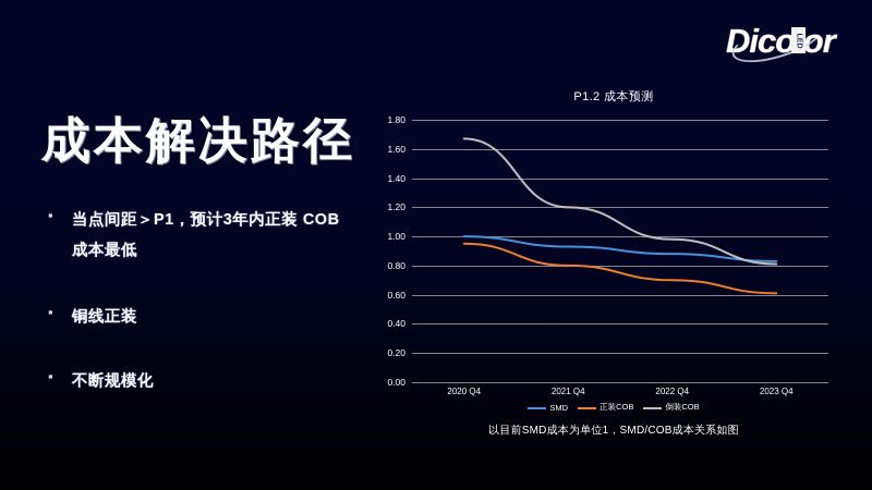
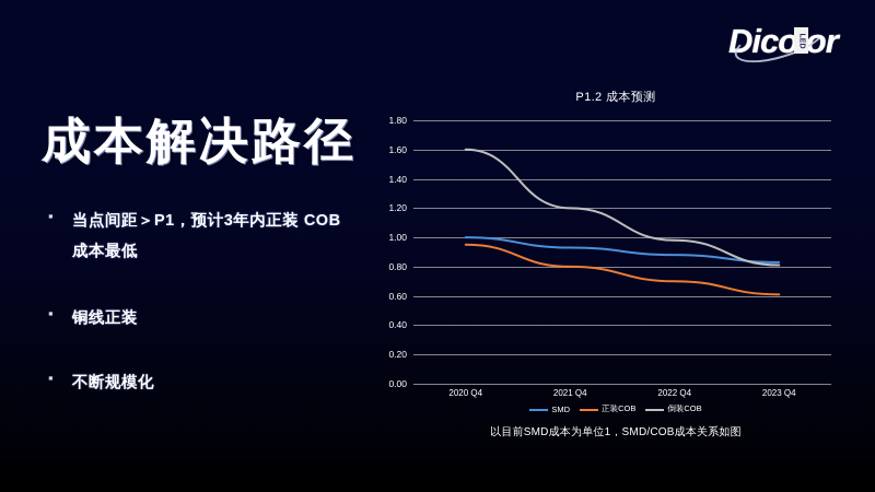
倒装COB/2020 Q4: 1.67 -> 1.60
